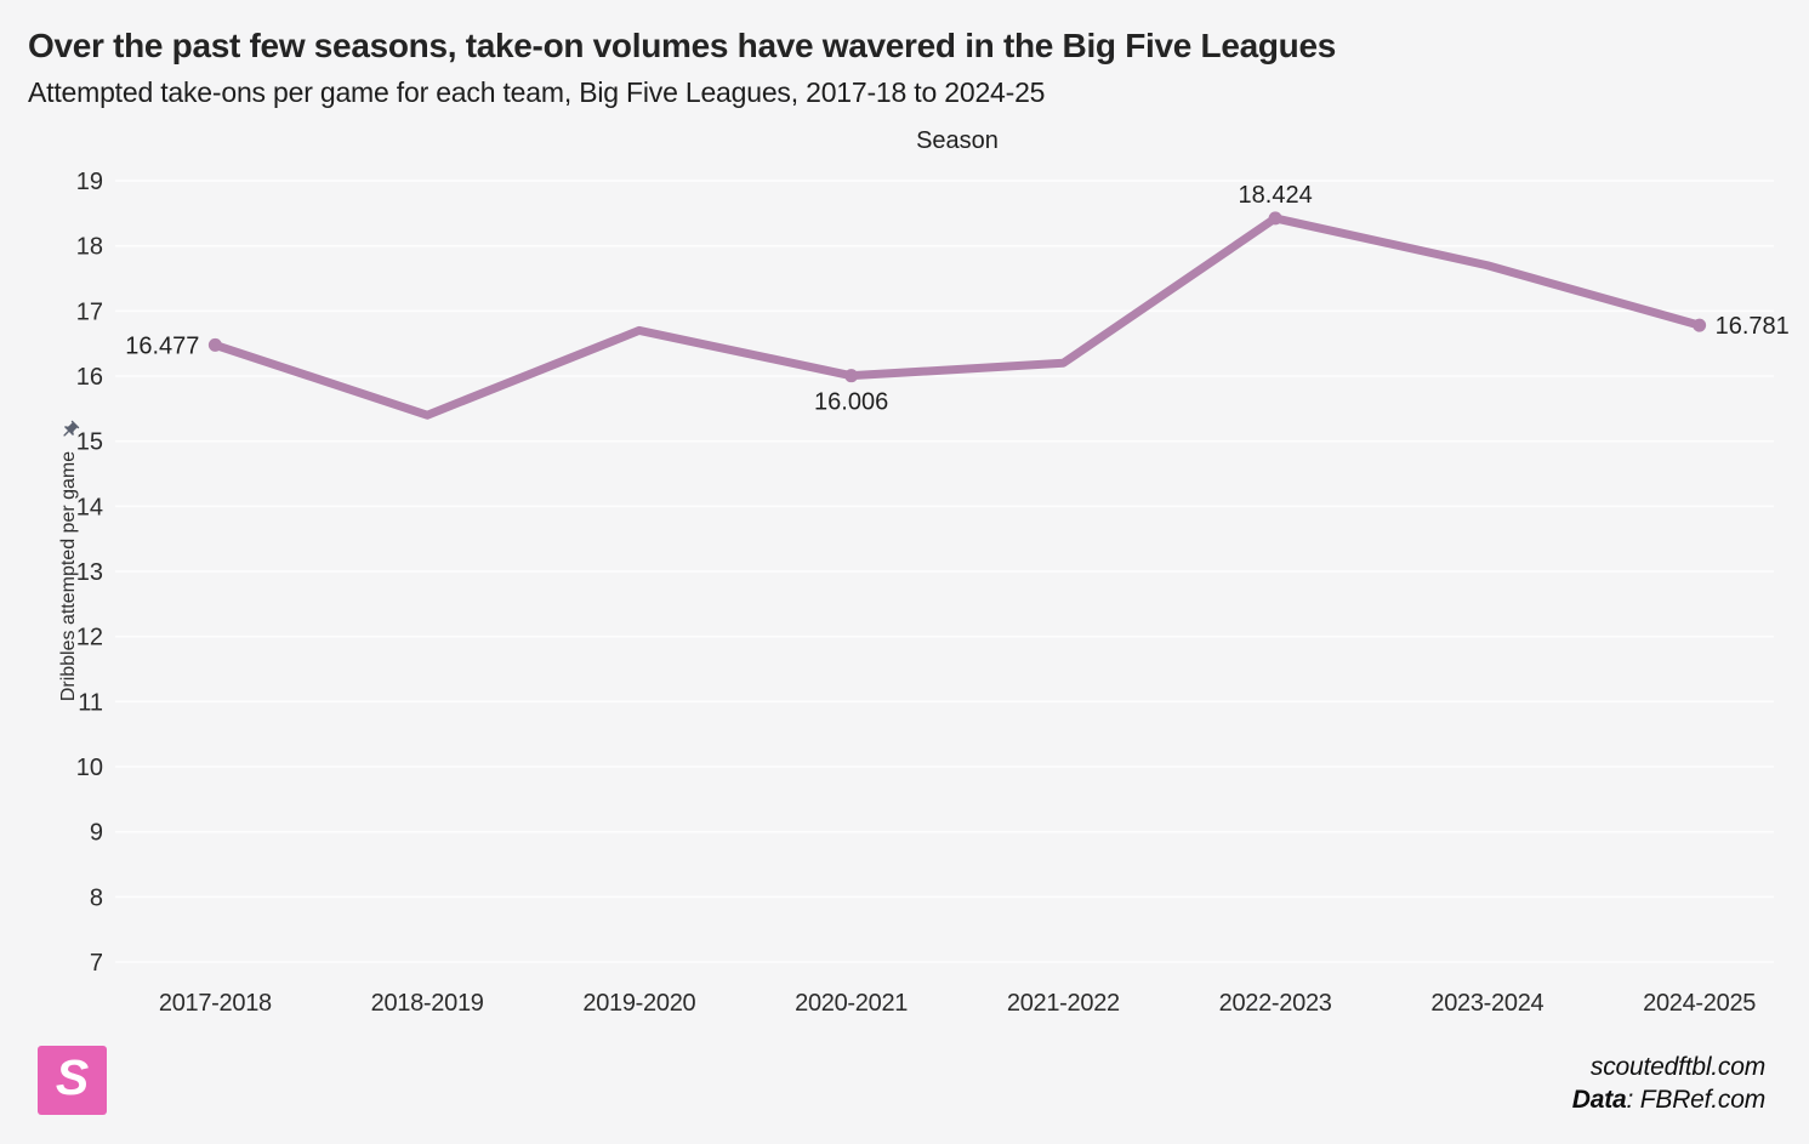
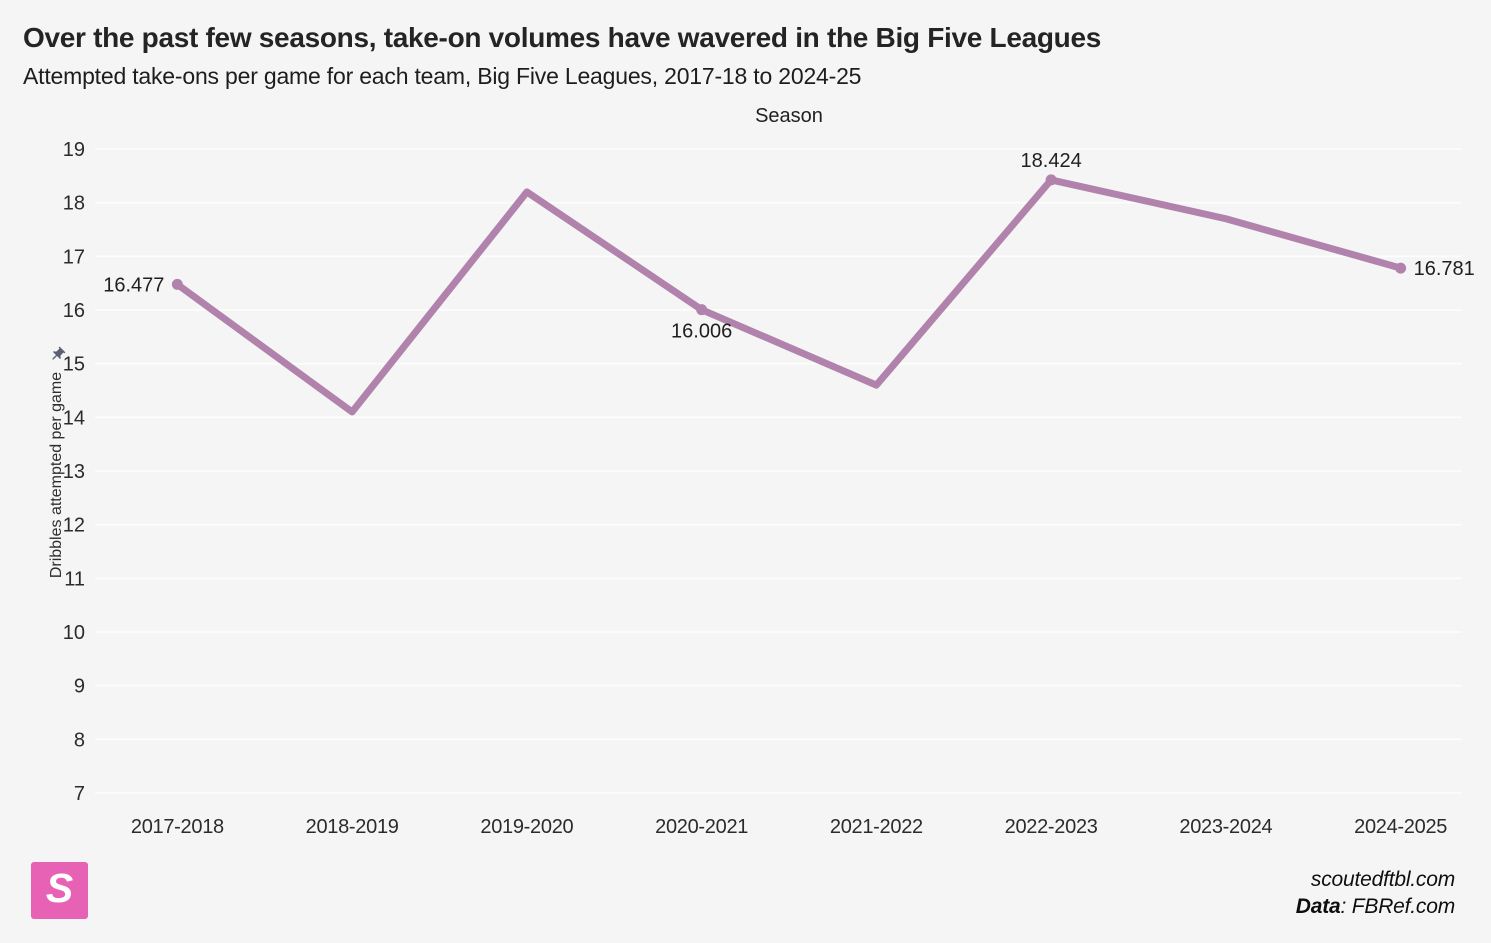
2018-2019: 15.4 -> 14.1
2019-2020: 16.7 -> 18.2
2021-2022: 16.2 -> 14.6
